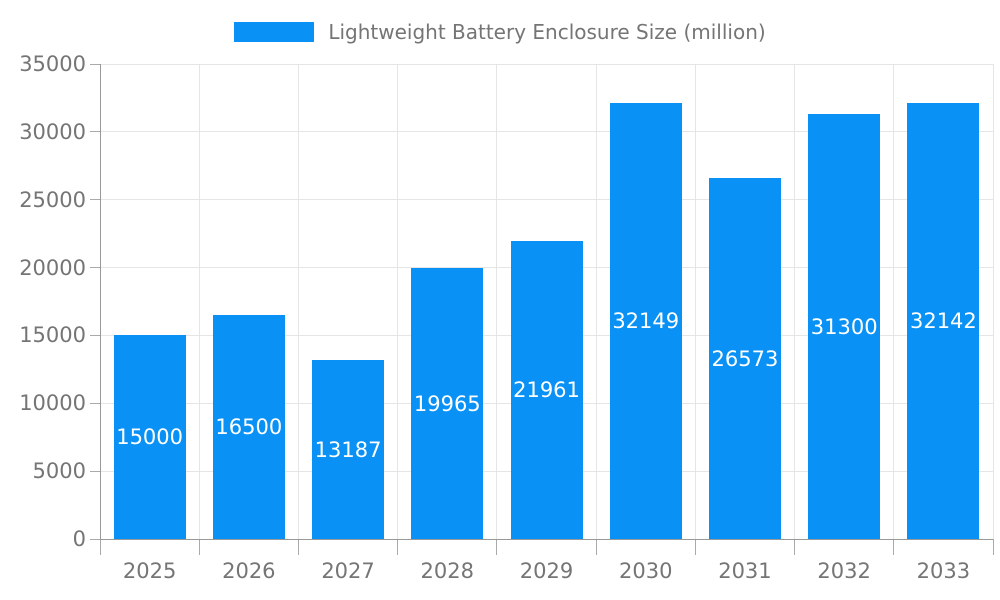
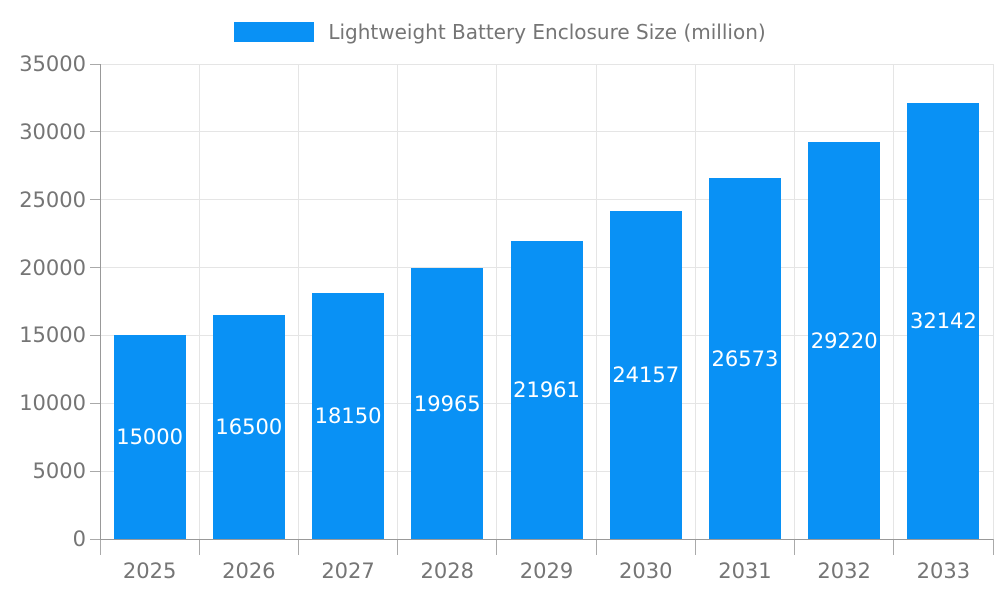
2027: 13187 -> 18150
2030: 32149 -> 24157
2032: 31300 -> 29220
